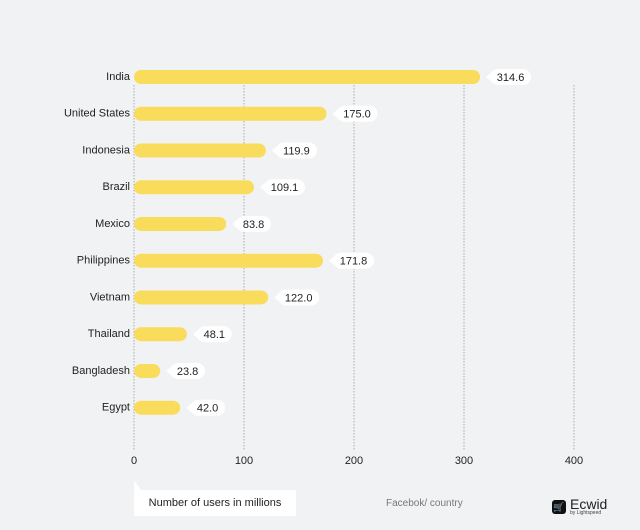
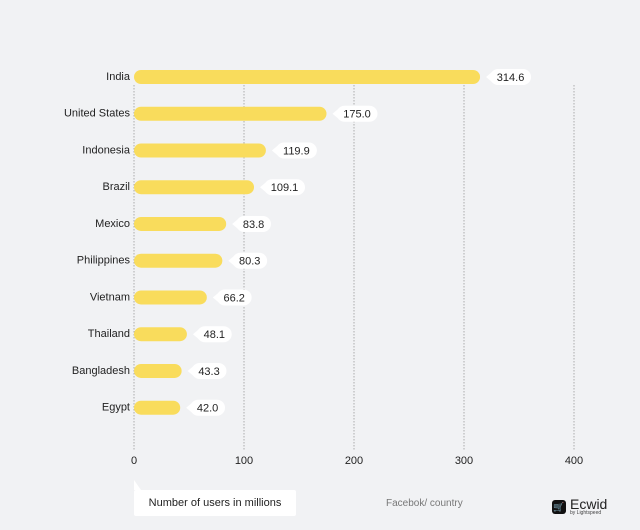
Philippines: 171.8 -> 80.3
Vietnam: 122.0 -> 66.2
Bangladesh: 23.8 -> 43.3
